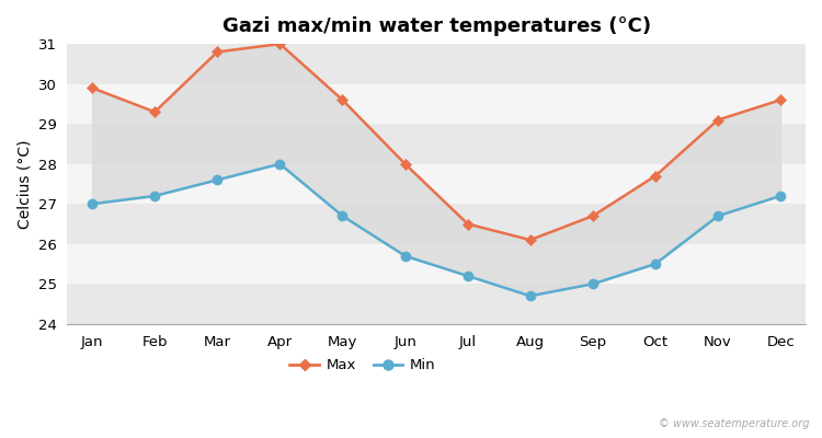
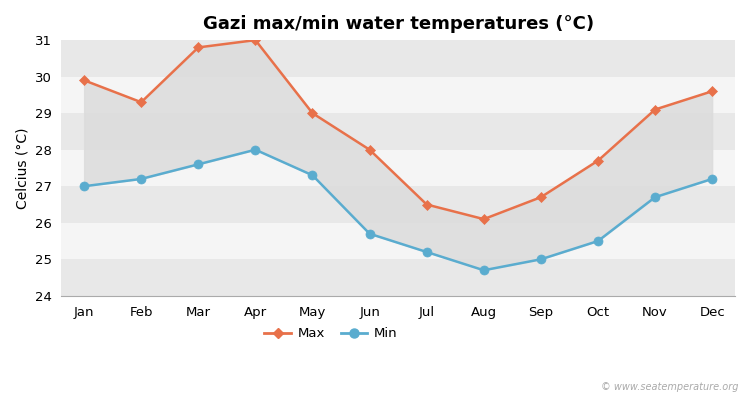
Max/May: 29.6 -> 29.0
Min/May: 26.7 -> 27.3
